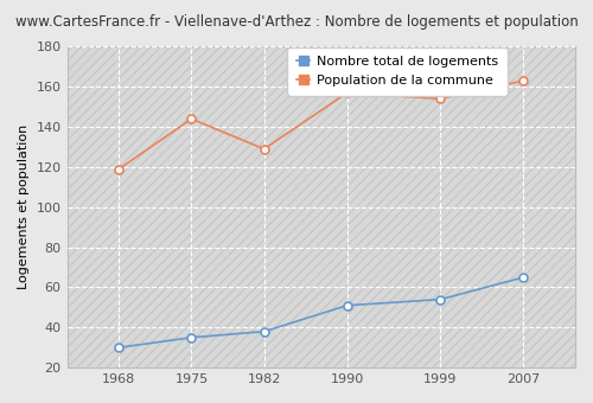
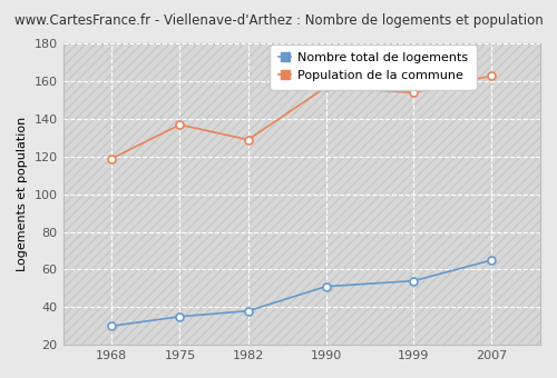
Population de la commune/1975: 144 -> 137
